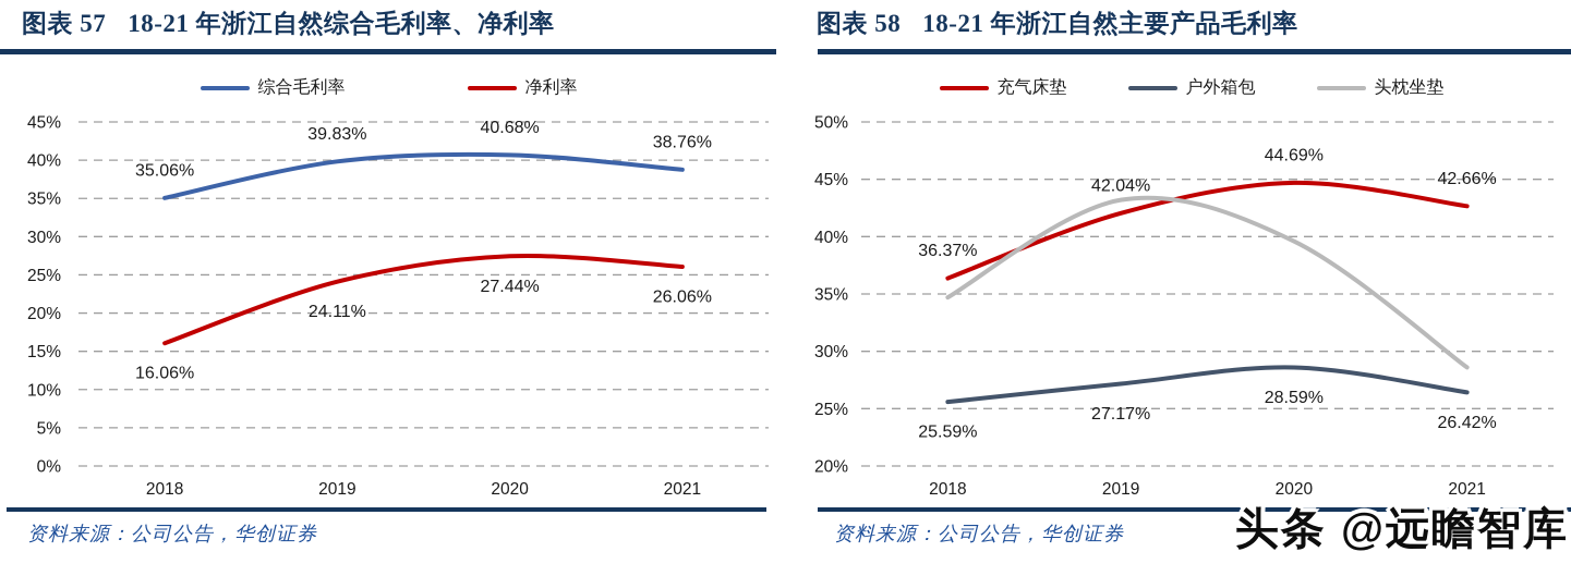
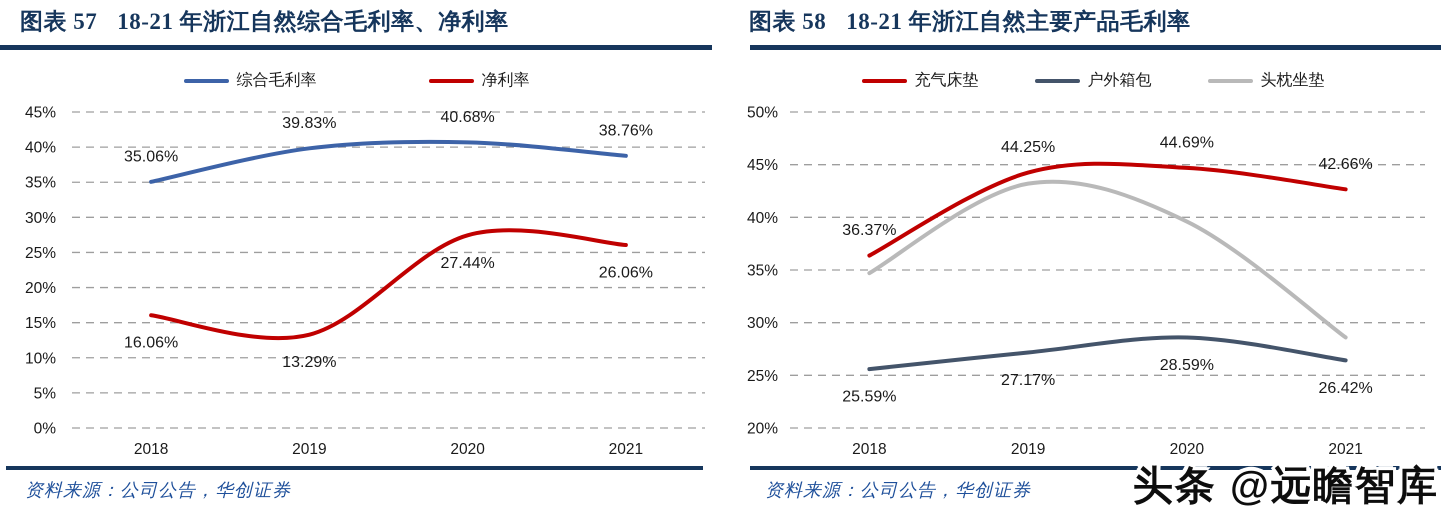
18-21 年浙江自然综合毛利率、净利率/净利率/2019: 24.11% -> 13.29%
18-21 年浙江自然主要产品毛利率/充气床垫/2019: 42.04% -> 44.25%
